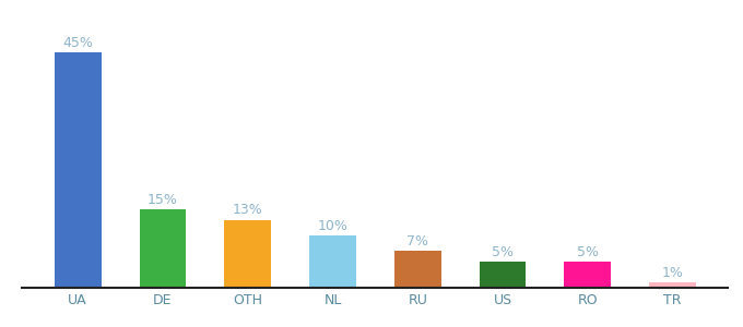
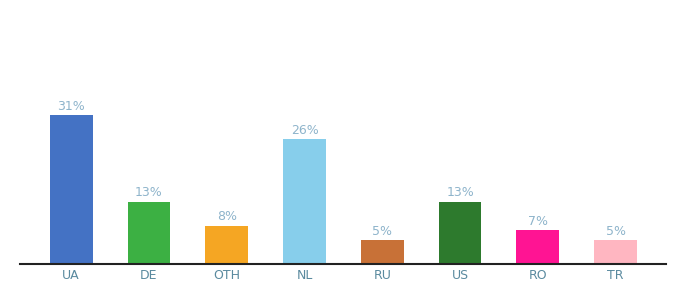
UA: 45% -> 31%
DE: 15% -> 13%
OTH: 13% -> 8%
NL: 10% -> 26%
RU: 7% -> 5%
US: 5% -> 13%
RO: 5% -> 7%
TR: 1% -> 5%
